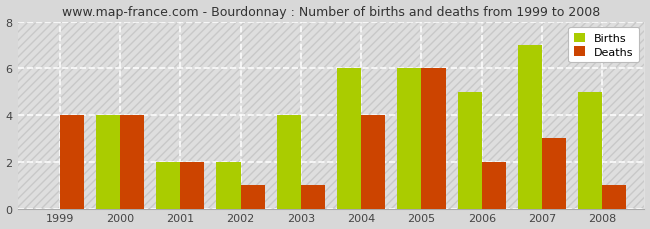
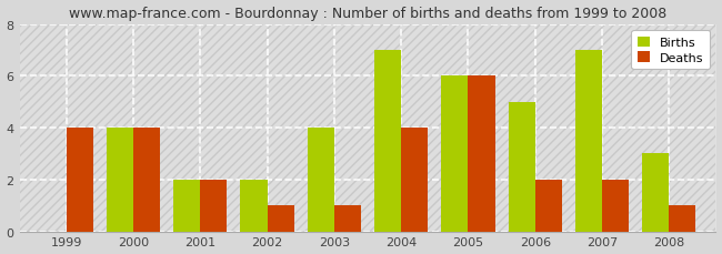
Births/2004: 6 -> 7
Deaths/2007: 3 -> 2
Births/2008: 5 -> 3
